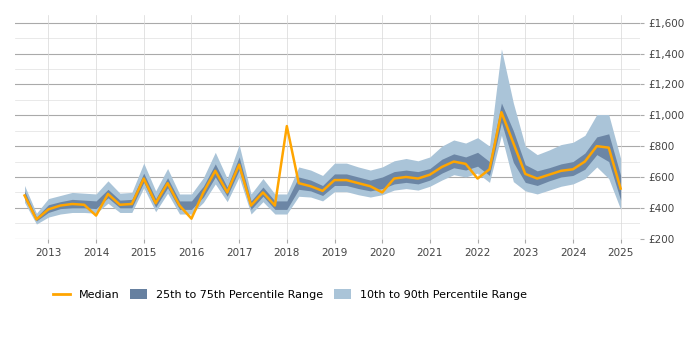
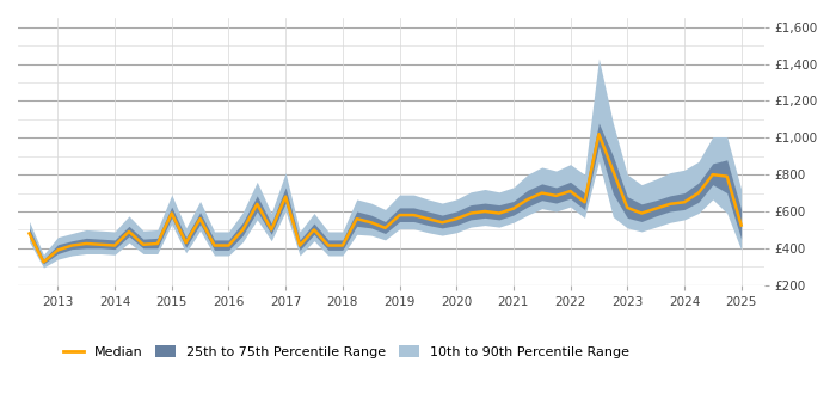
Median/2014: £350 -> £420
Median/2016: £330 -> £420
Median/2018: £930 -> £420
Median/2020: £500 -> £560
Median/2022: £590 -> £710
